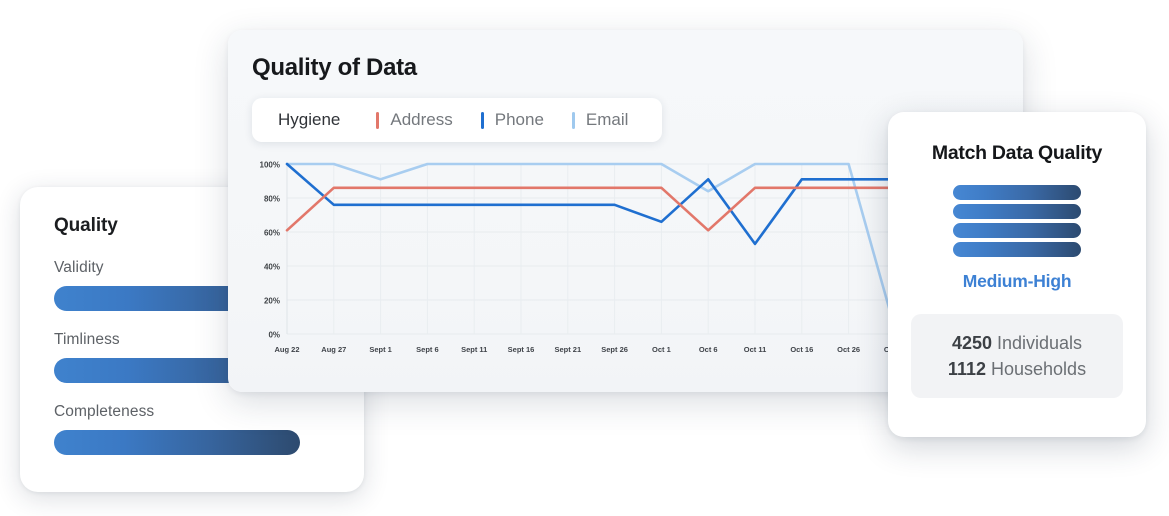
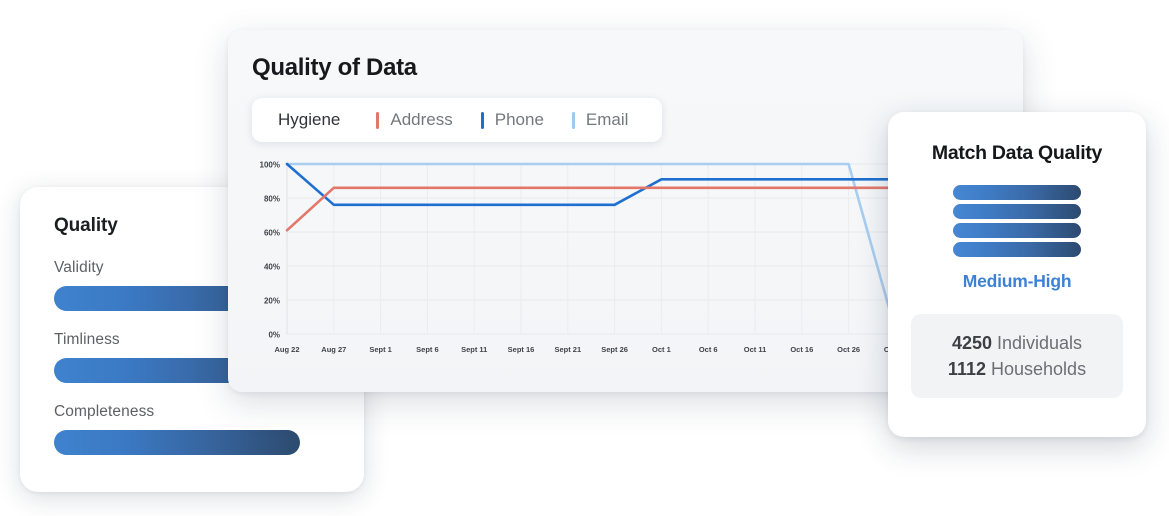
Email/Sept 1: 91% -> 100%
Phone/Oct 1: 66% -> 91%
Email/Oct 6: 84% -> 100%
Address/Oct 6: 61% -> 86%
Phone/Oct 11: 53% -> 91%
